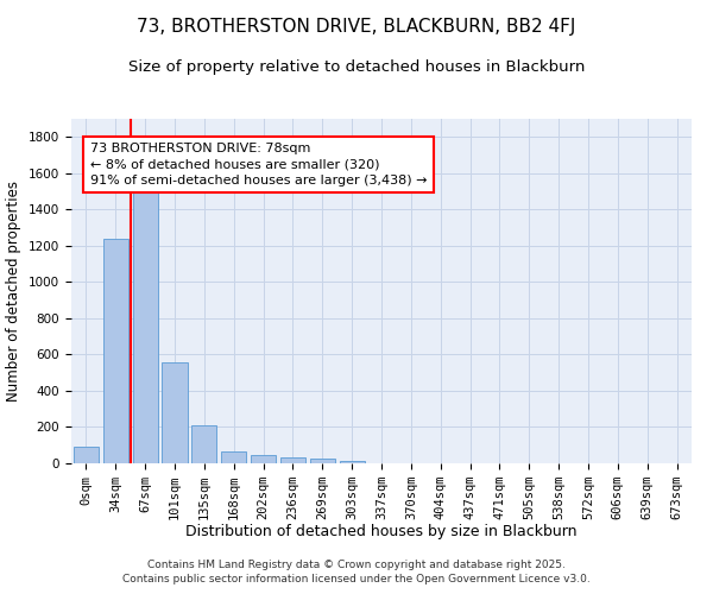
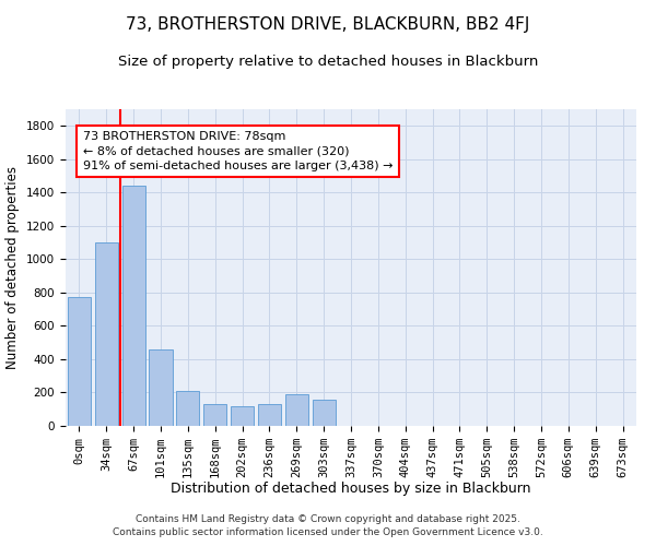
0sqm: 90 -> 770
34sqm: 1240 -> 1100
67sqm: 1510 -> 1440
101sqm: 560 -> 460
168sqm: 60 -> 130
202sqm: 40 -> 120
236sqm: 40 -> 130
269sqm: 30 -> 190
303sqm: 10 -> 160
